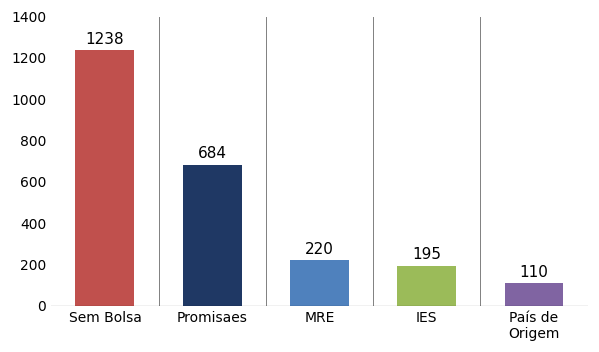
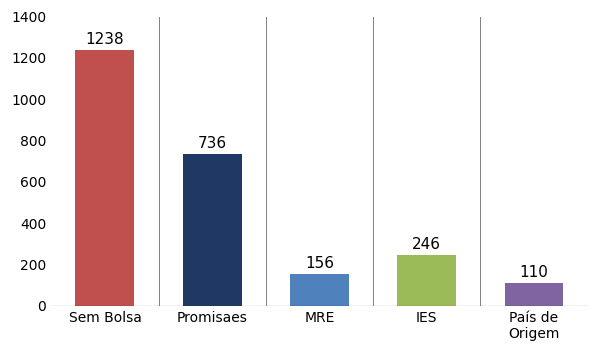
Promisaes: 684 -> 736
MRE: 220 -> 156
IES: 195 -> 246
